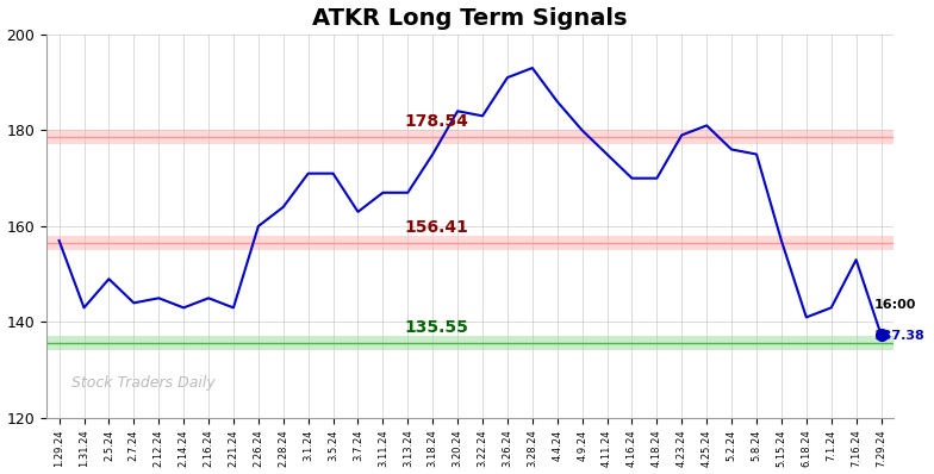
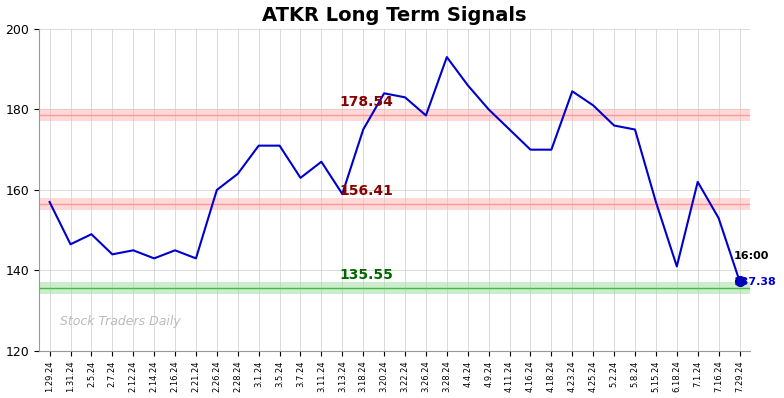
1.31.24: 143.0 -> 146.5
3.13.24: 167.0 -> 159.0
3.26.24: 191.0 -> 178.5
4.23.24: 179.0 -> 184.5
7.1.24: 143.0 -> 162.0
